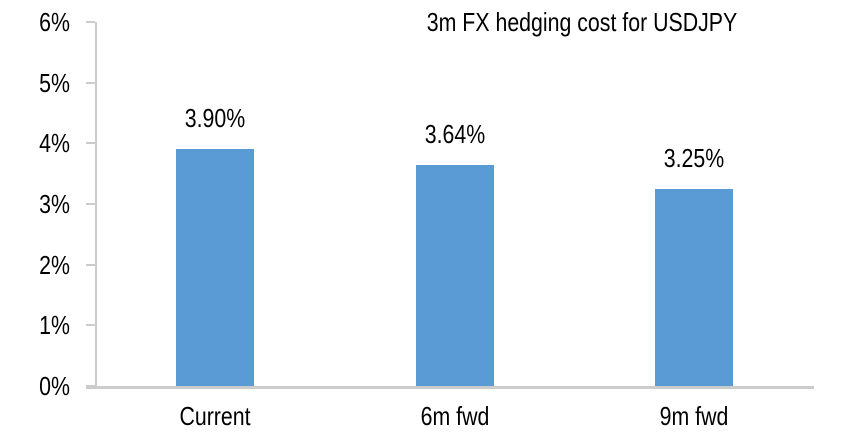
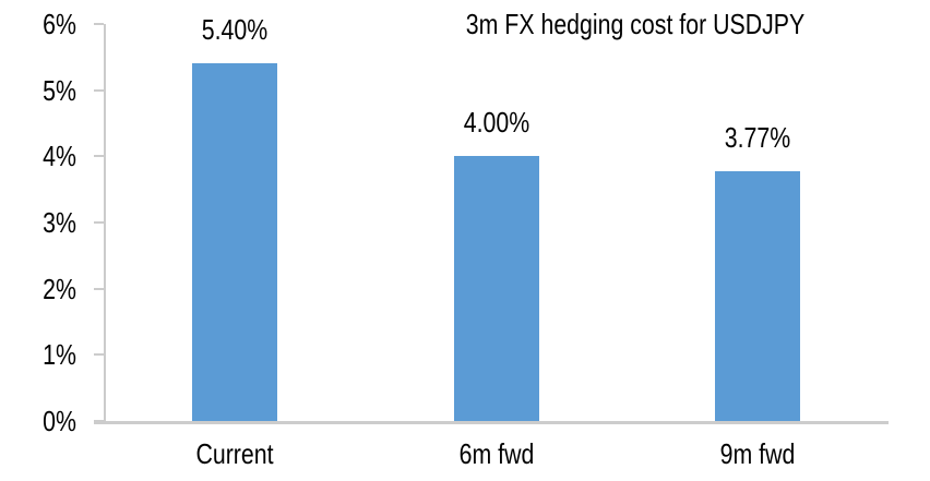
Current: 3.90% -> 5.40%
6m fwd: 3.64% -> 4.00%
9m fwd: 3.25% -> 3.77%
